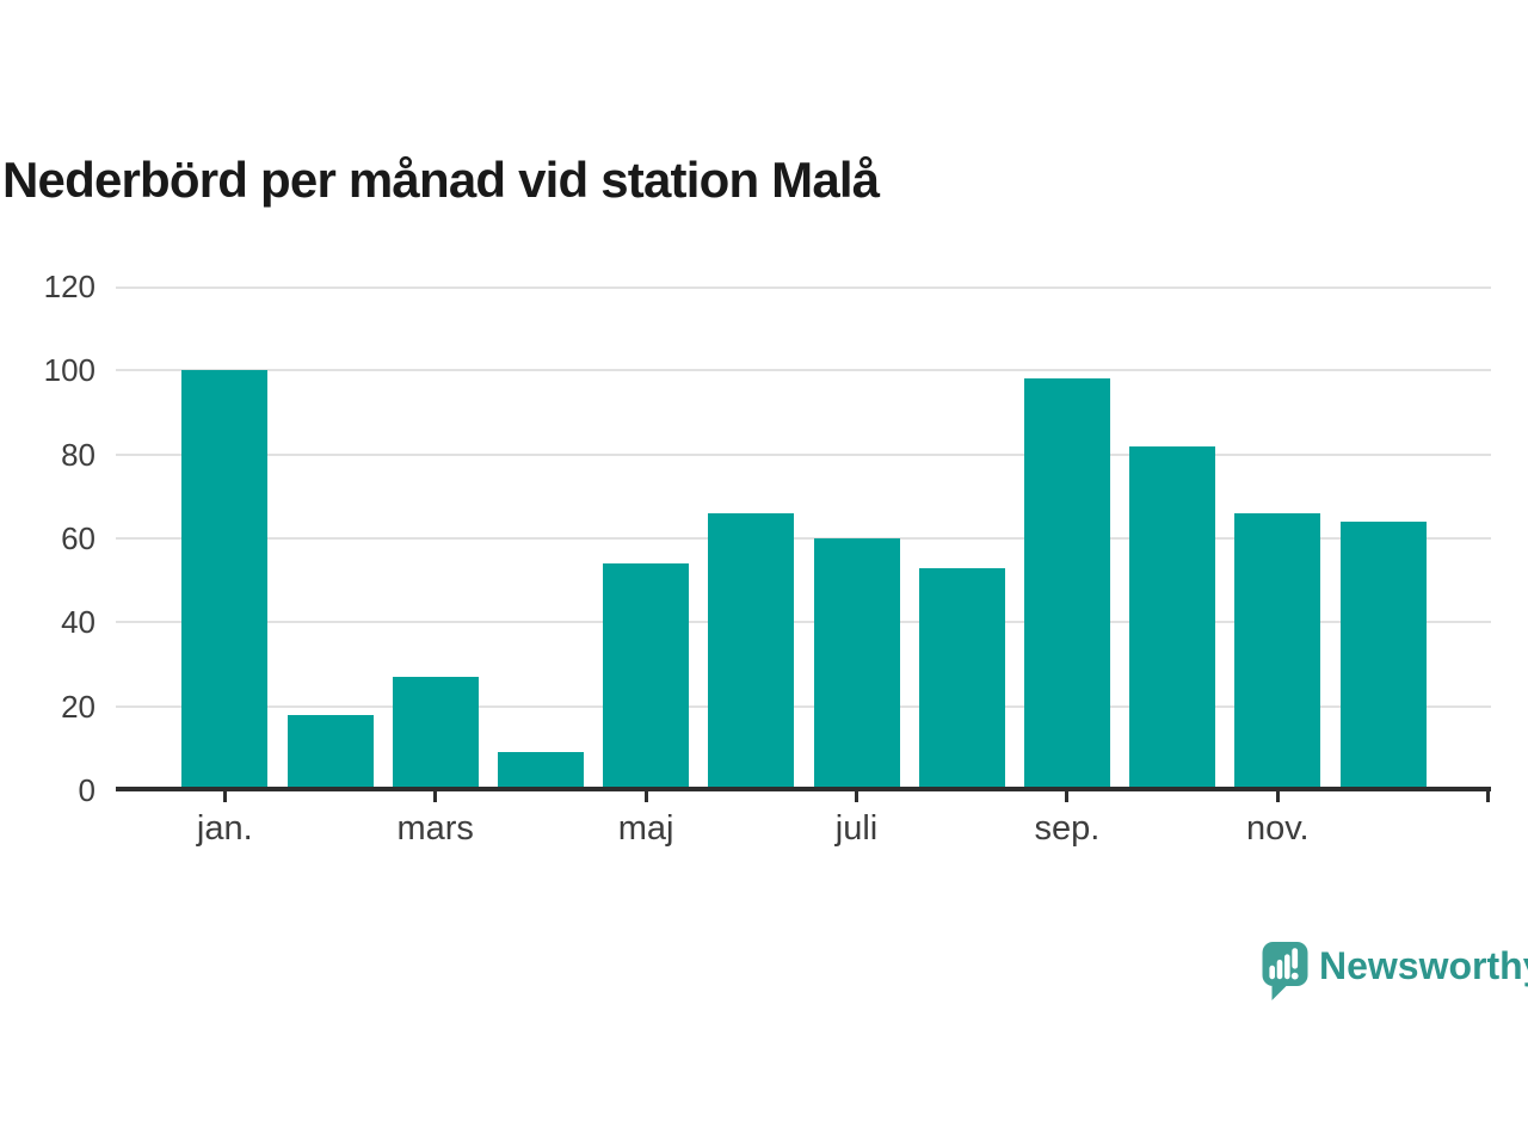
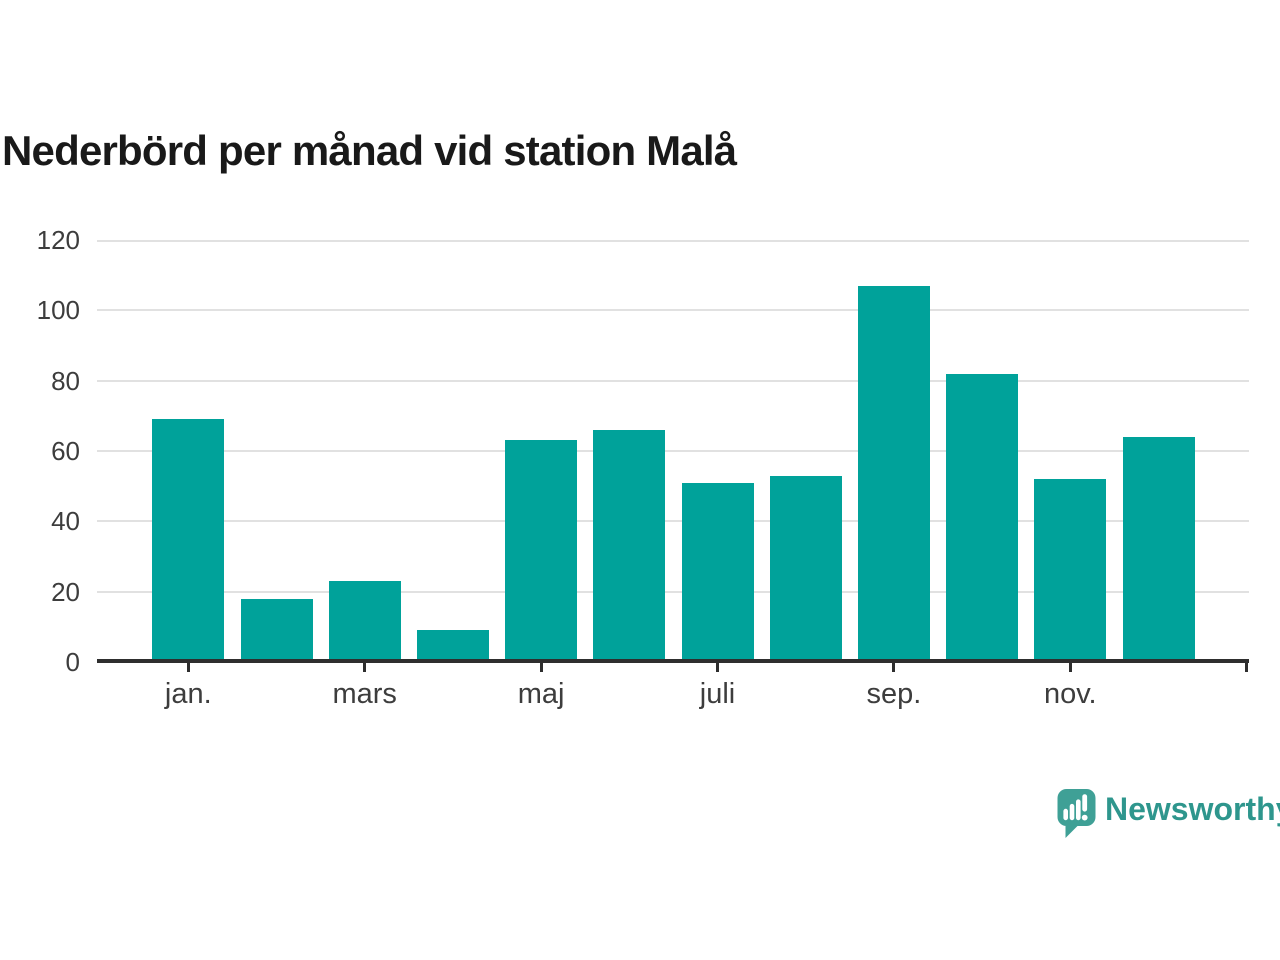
jan.: 100 -> 69
mars: 27 -> 23
maj: 54 -> 63
juli: 60 -> 51
sep.: 98 -> 107
nov.: 66 -> 52
